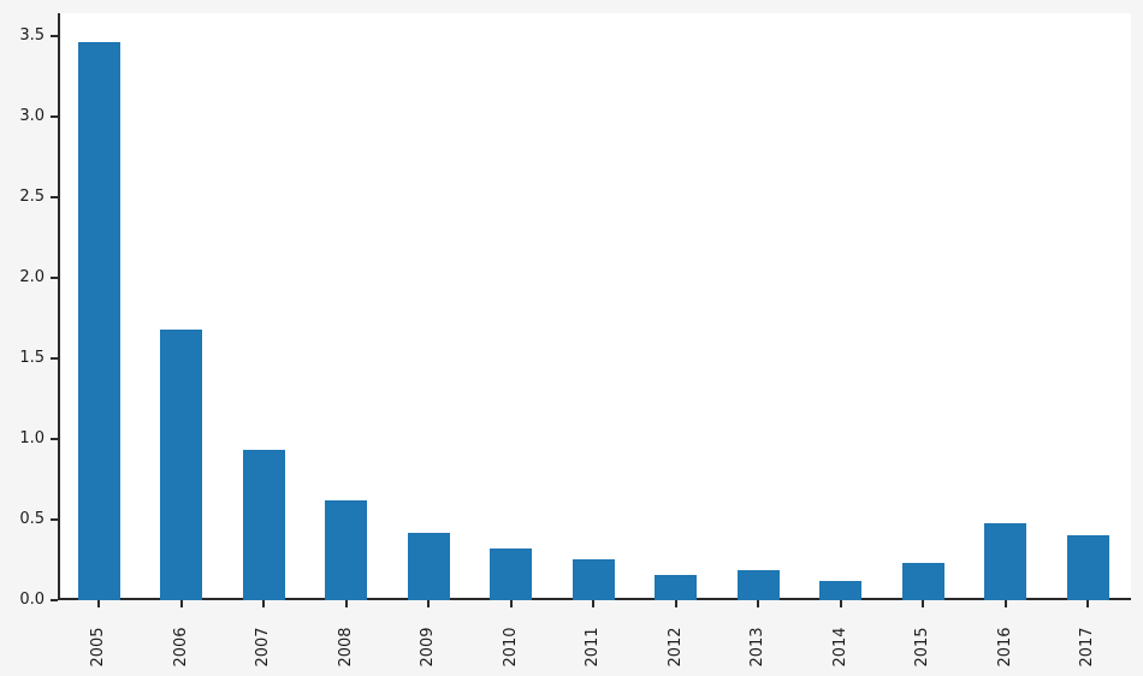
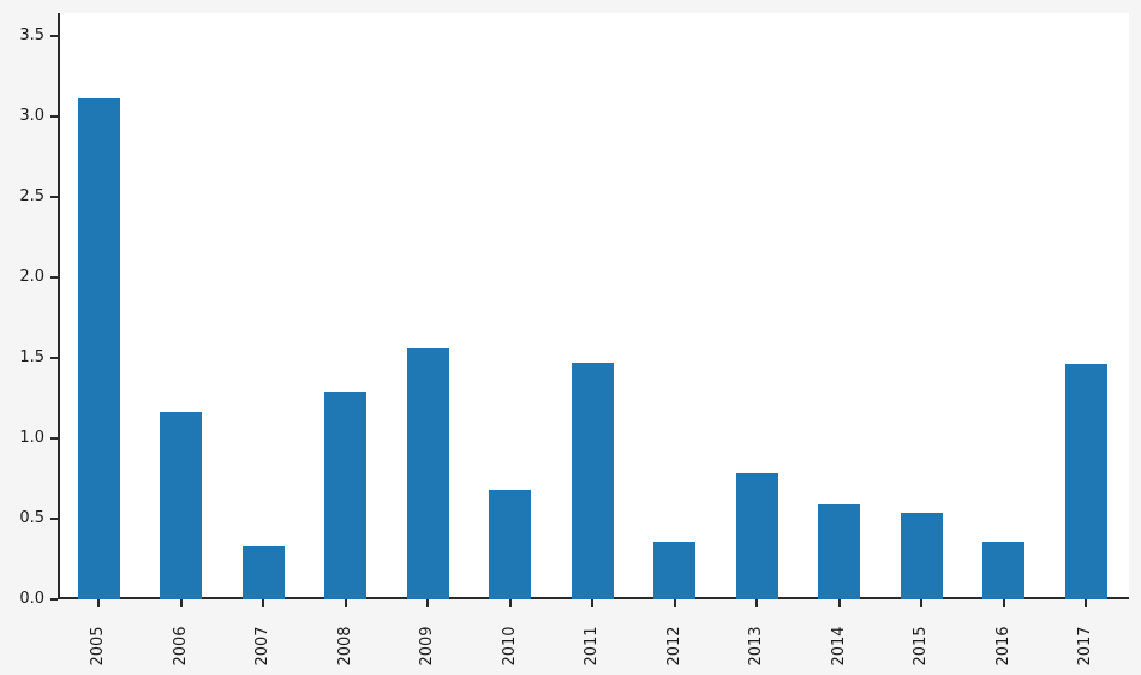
2005: 3.46 -> 3.11
2006: 1.68 -> 1.16
2007: 0.93 -> 0.33
2008: 0.62 -> 1.29
2009: 0.42 -> 1.56
2010: 0.32 -> 0.68
2011: 0.25 -> 1.47
2012: 0.16 -> 0.36
2013: 0.19 -> 0.78
2014: 0.12 -> 0.59
2015: 0.23 -> 0.54
2016: 0.48 -> 0.36
2017: 0.40 -> 1.46
